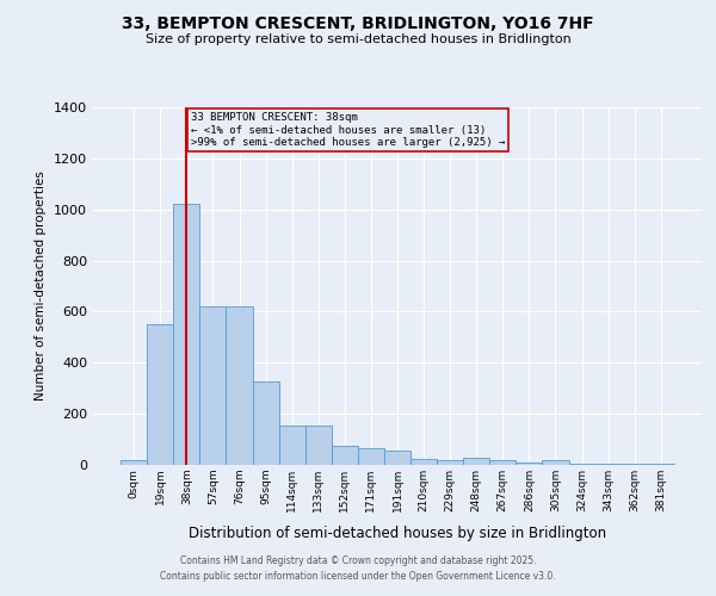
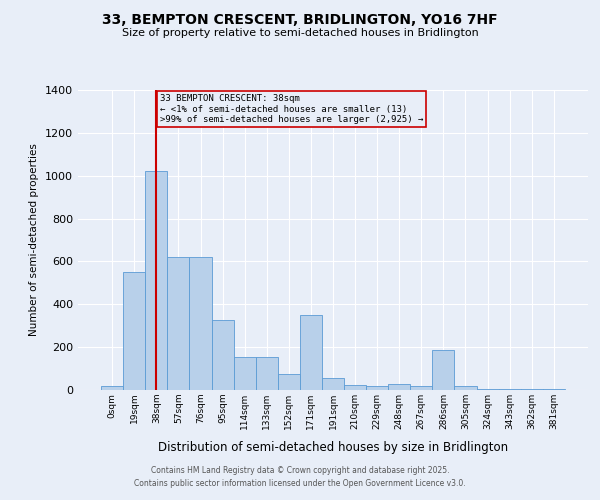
171sqm: 65 -> 350
286sqm: 10 -> 185
